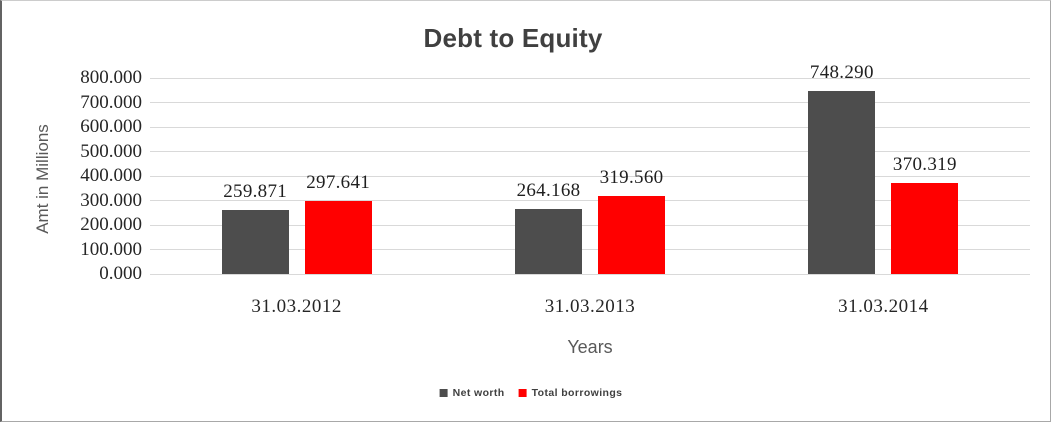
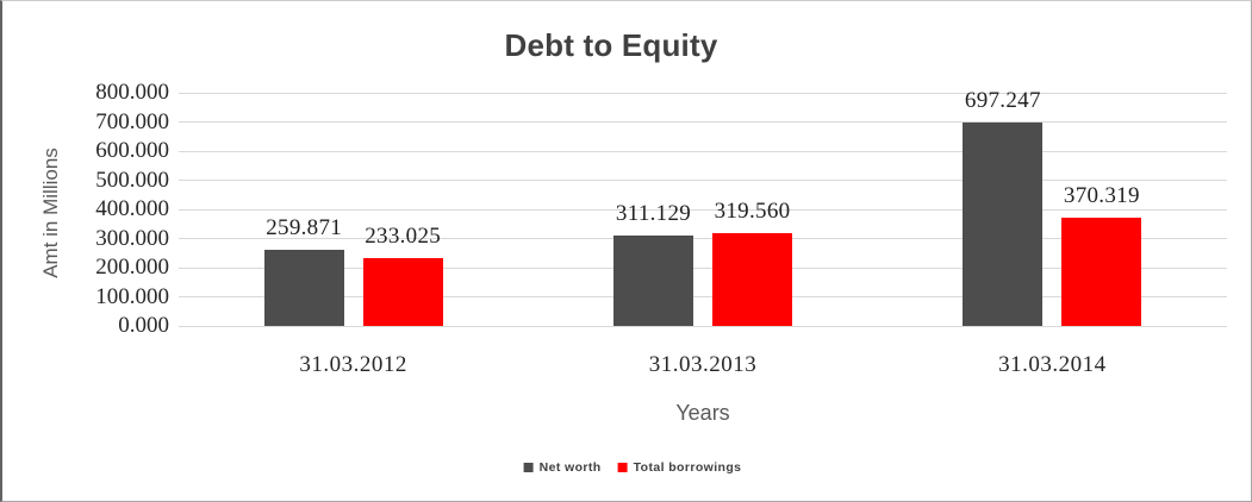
Total borrowings/31.03.2012: 297.641 -> 233.025
Net worth/31.03.2013: 264.168 -> 311.129
Net worth/31.03.2014: 748.290 -> 697.247
